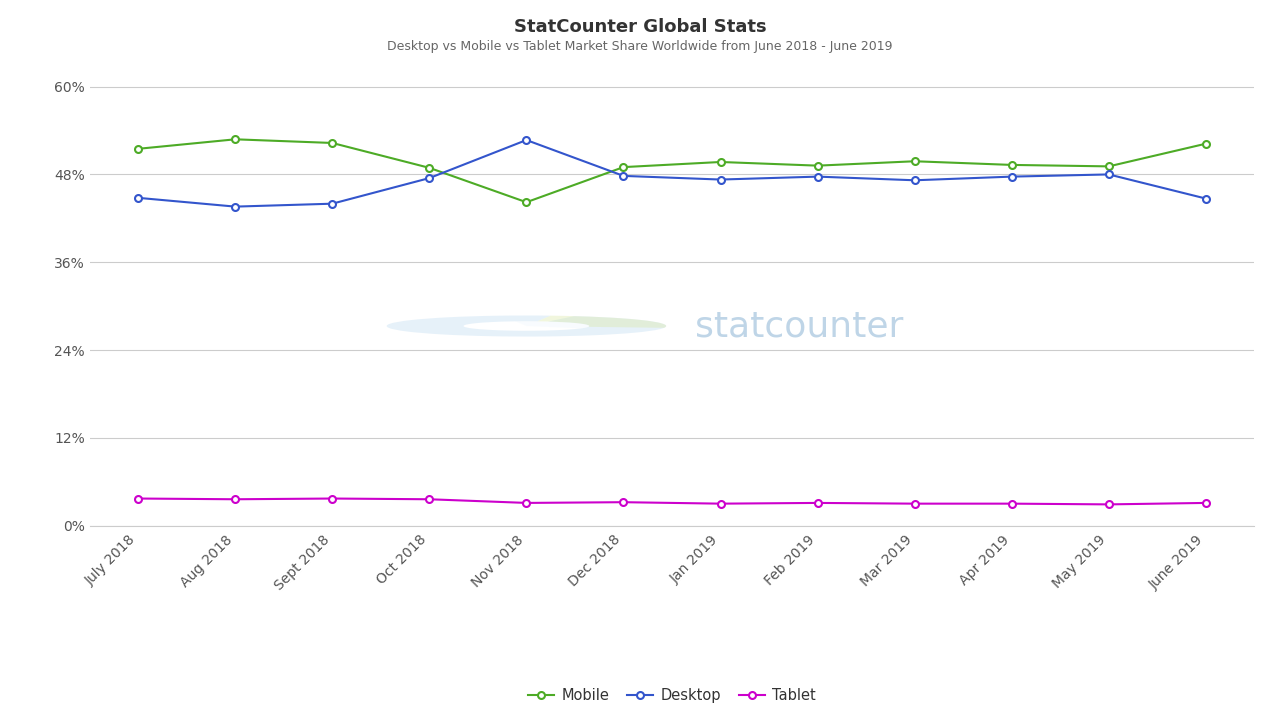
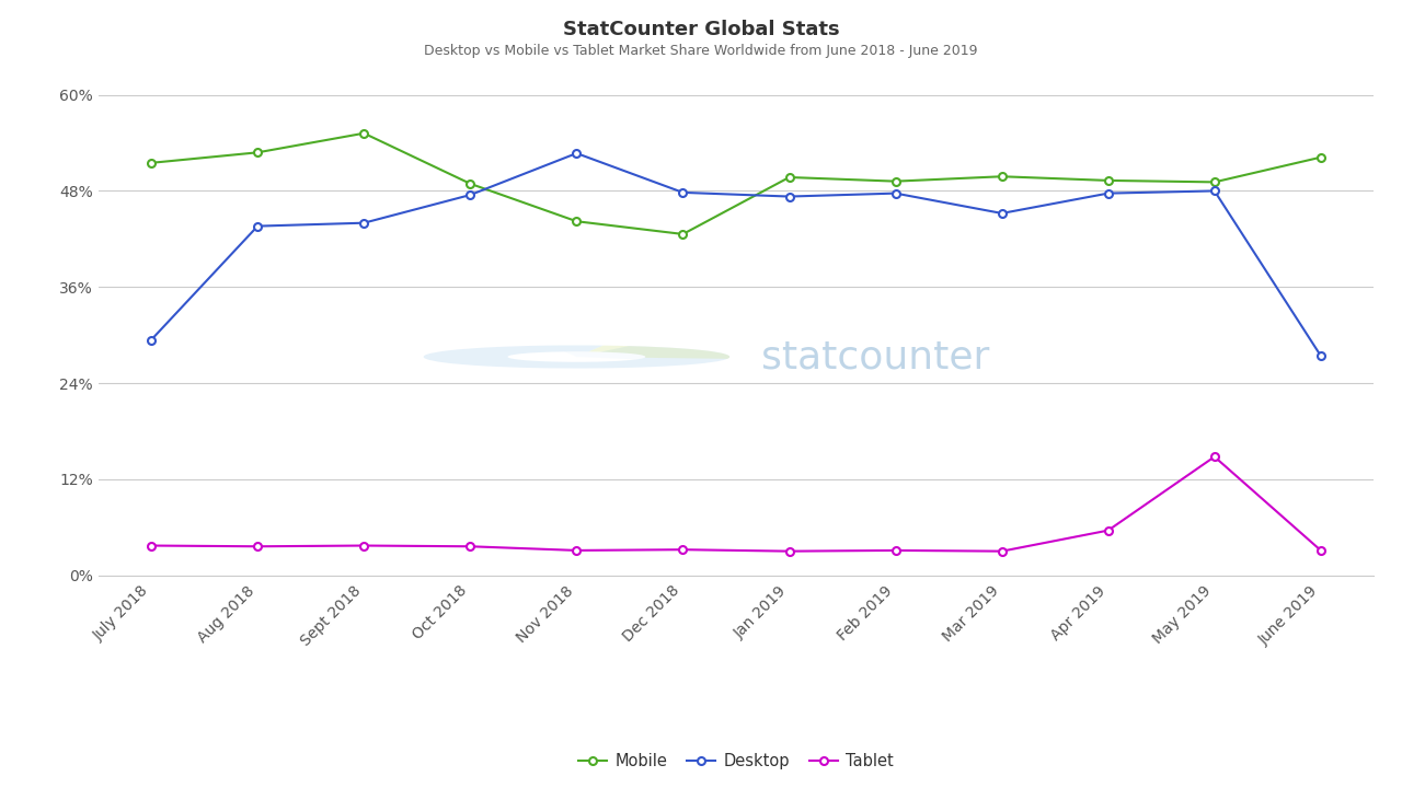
Desktop/July 2018: 44.8% -> 29.4%
Mobile/Sept 2018: 52.3% -> 55.2%
Mobile/Dec 2018: 49.0% -> 42.6%
Desktop/Mar 2019: 47.2% -> 45.2%
Tablet/Apr 2019: 3.0% -> 5.6%
Tablet/May 2019: 2.9% -> 14.8%
Desktop/June 2019: 44.7% -> 27.4%
